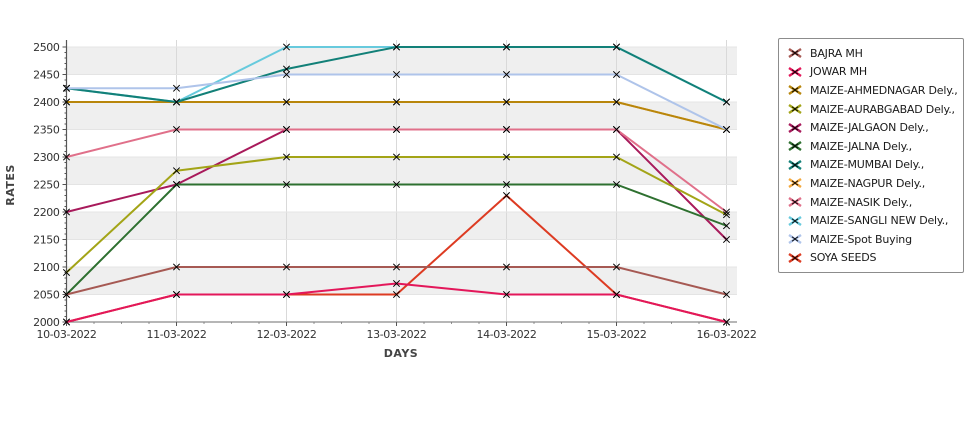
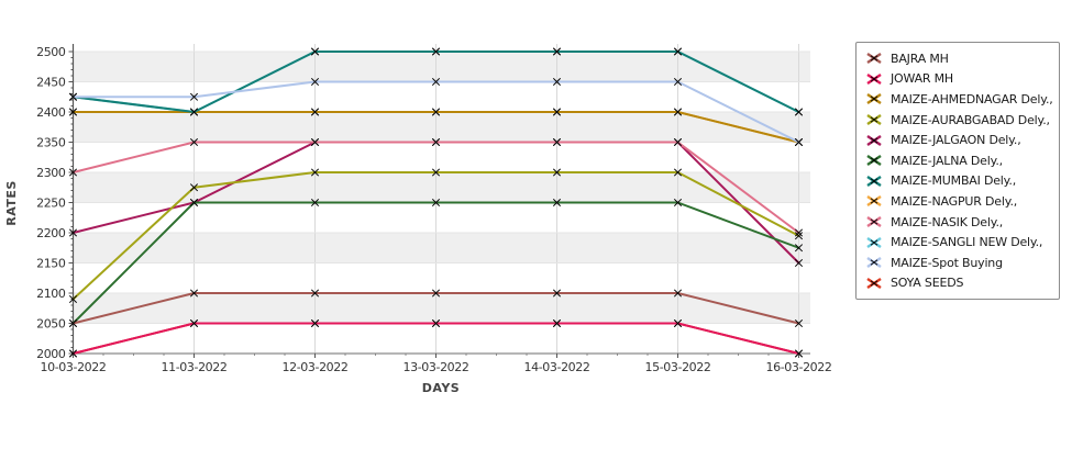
MAIZE-MUMBAI Dely.,/12-03-2022: 2460 -> 2500
JOWAR MH/13-03-2022: 2070 -> 2050
SOYA SEEDS/14-03-2022: 2230 -> 2050
